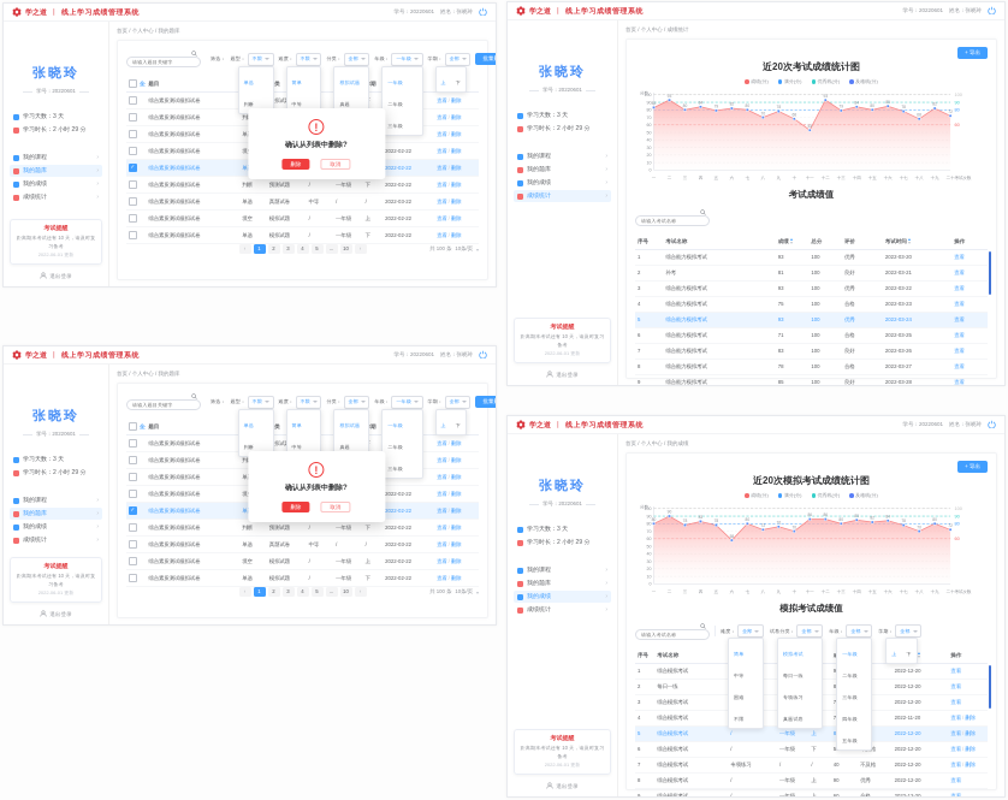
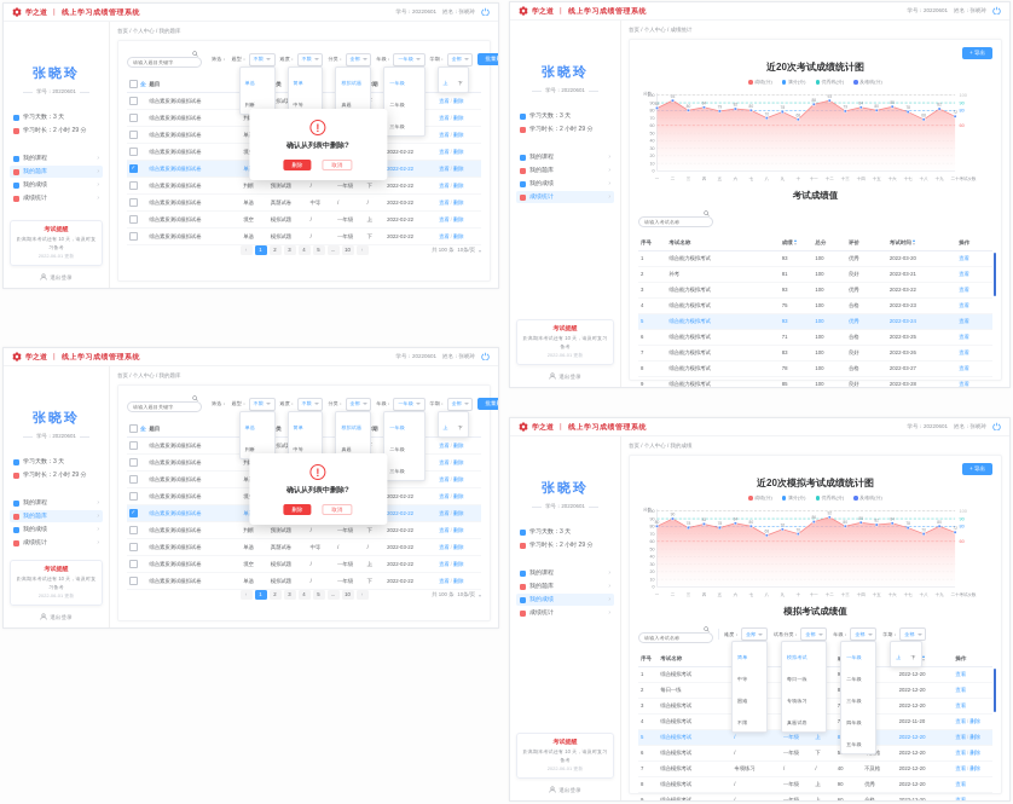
近20次考试成绩统计图/十一: 53 -> 88
近20次模拟考试成绩统计图/六: 58 -> 84
近20次模拟考试成绩统计图/八: 72 -> 68
近20次模拟考试成绩统计图/十二: 86 -> 92
